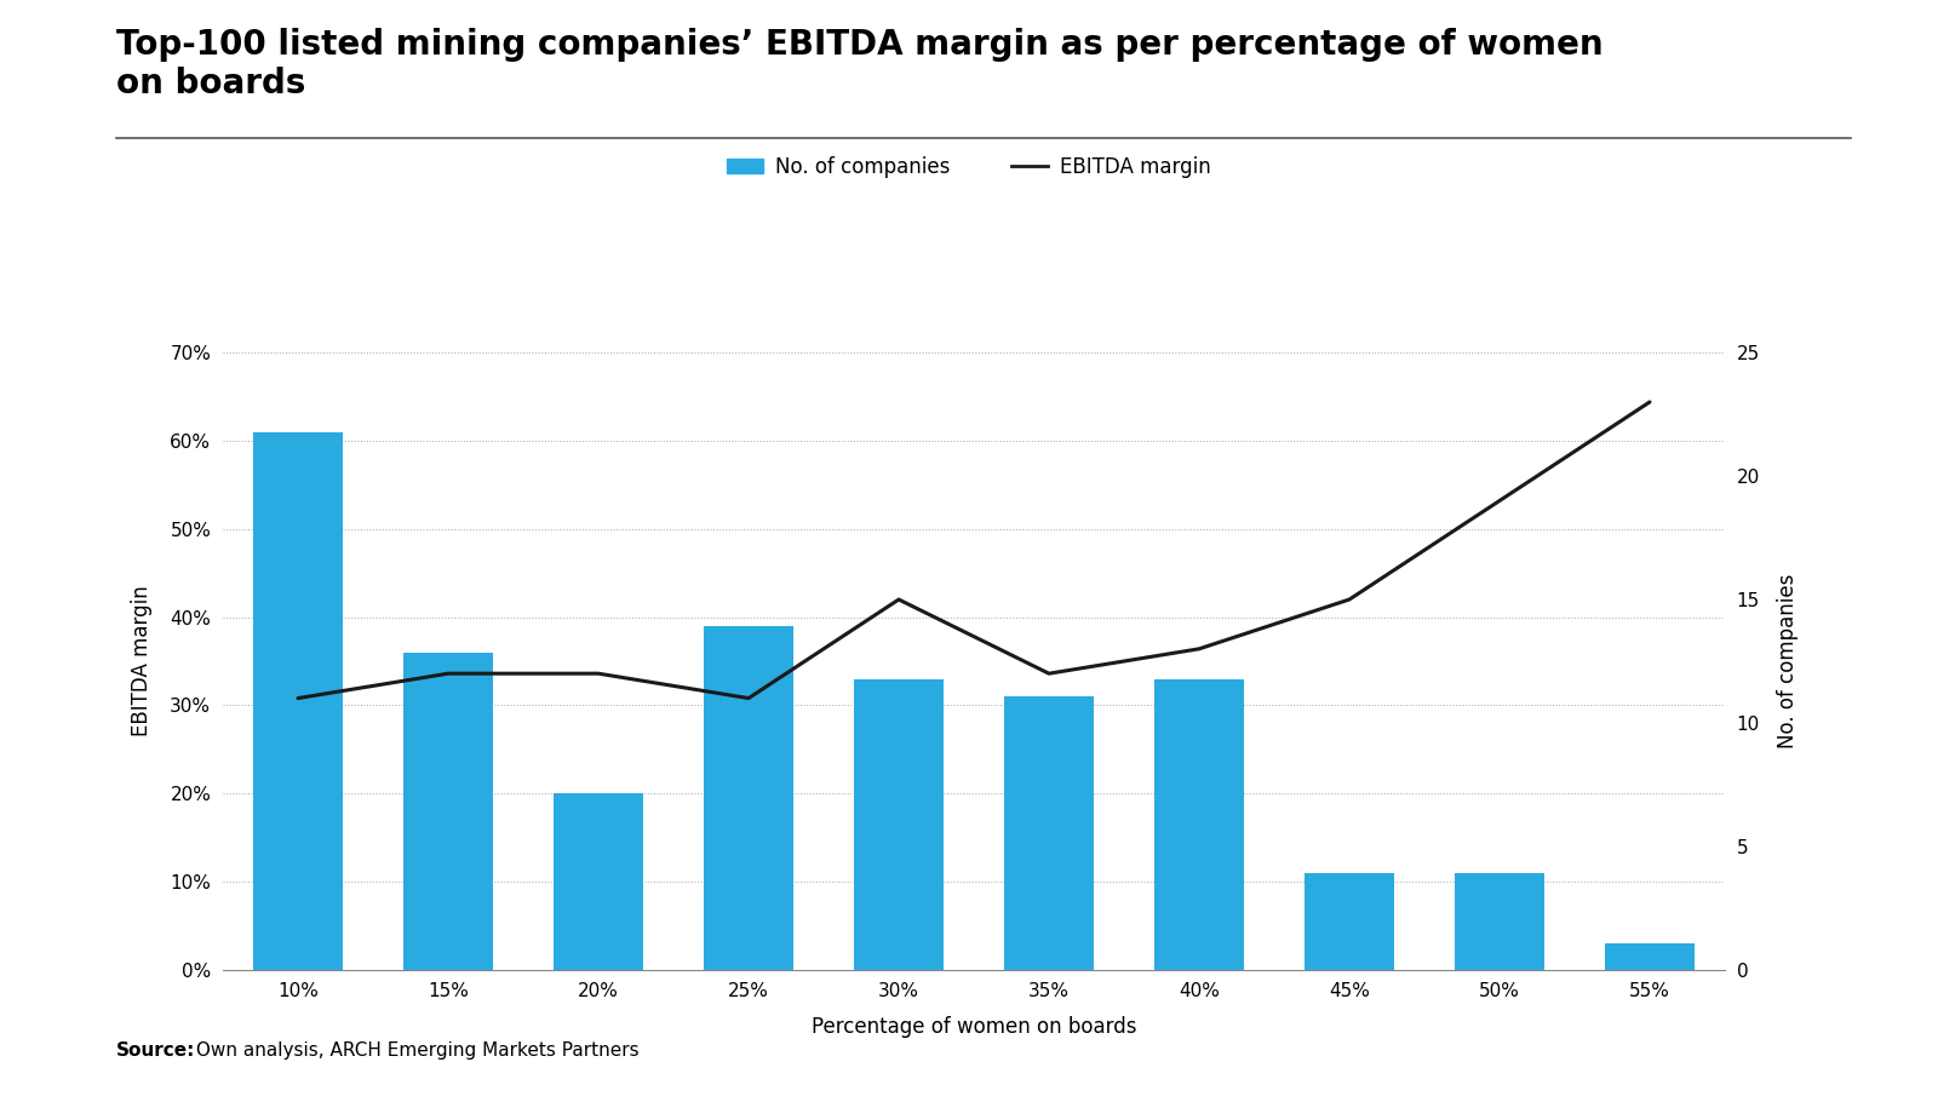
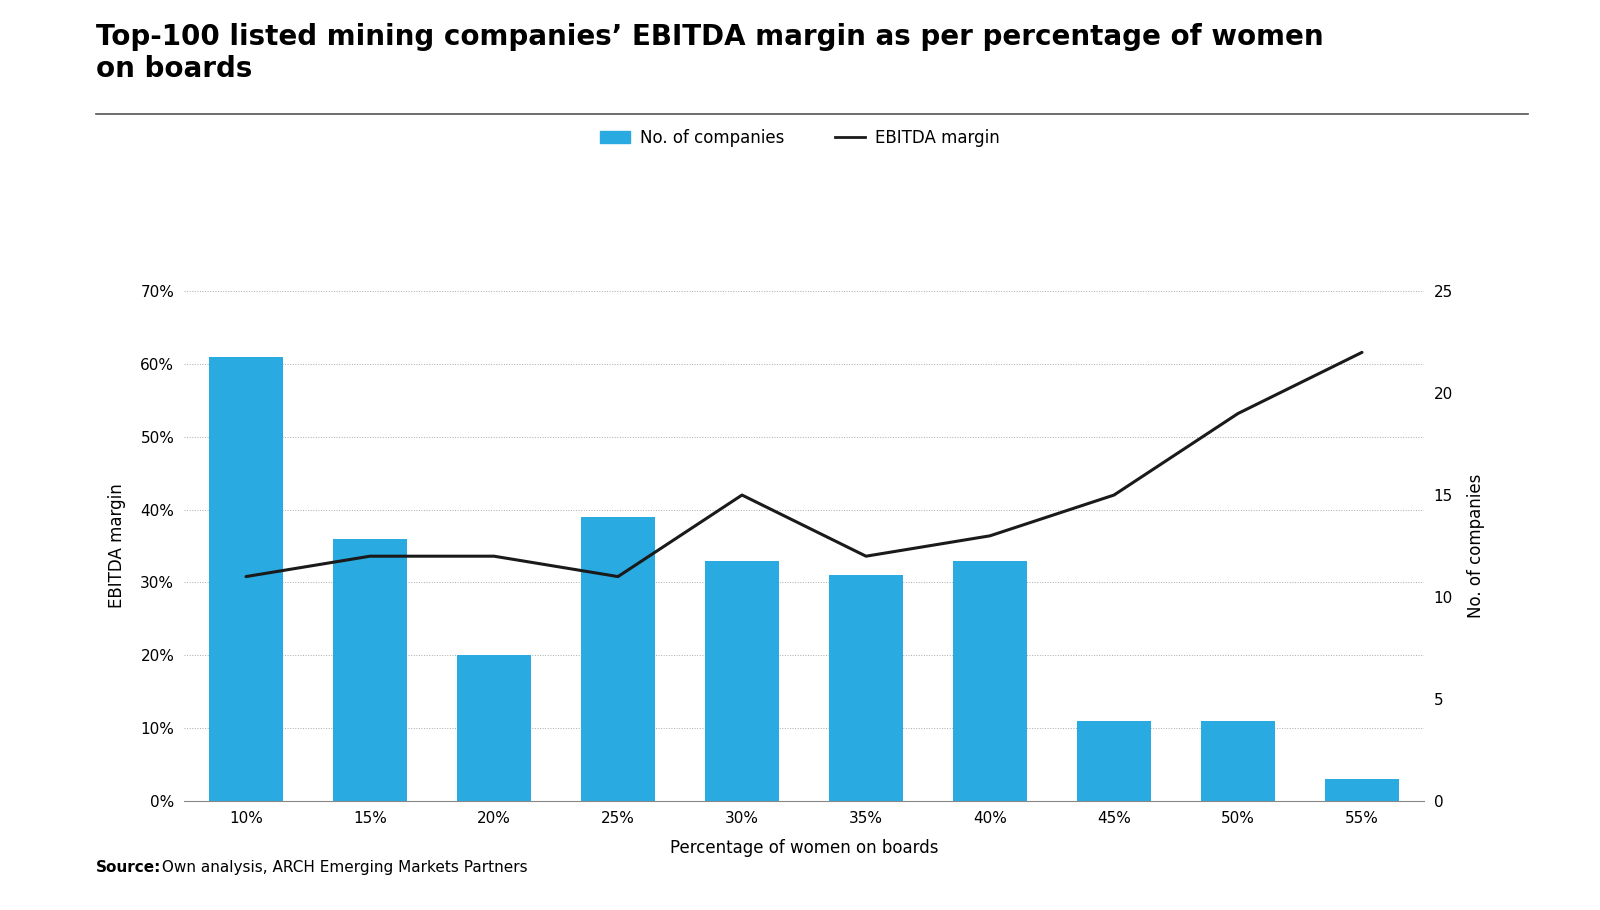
EBITDA margin/55%: 23 -> 22
